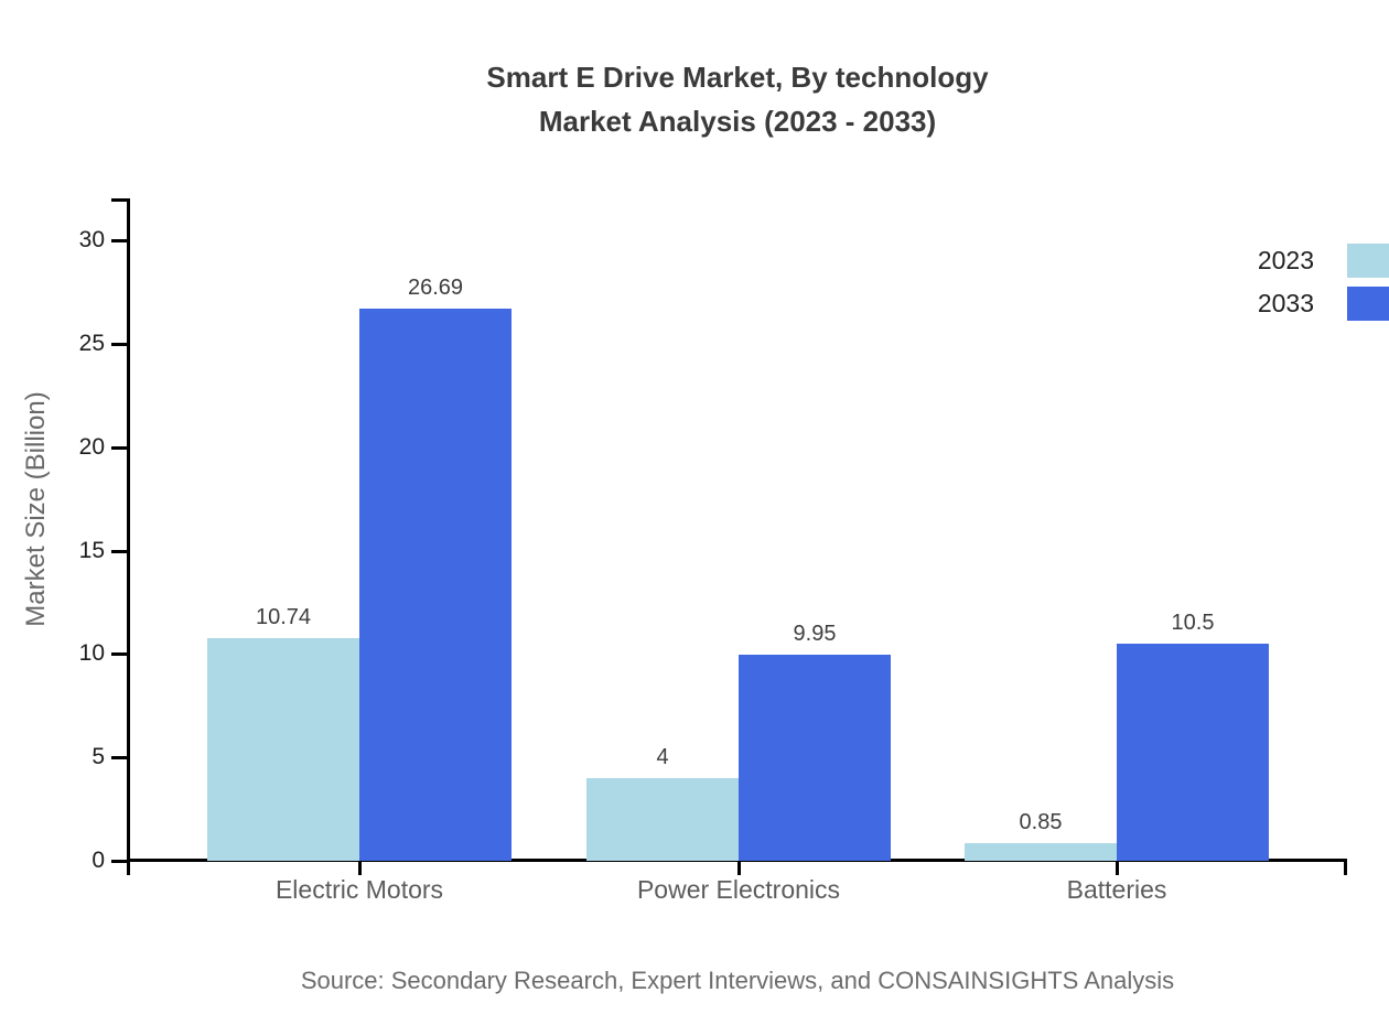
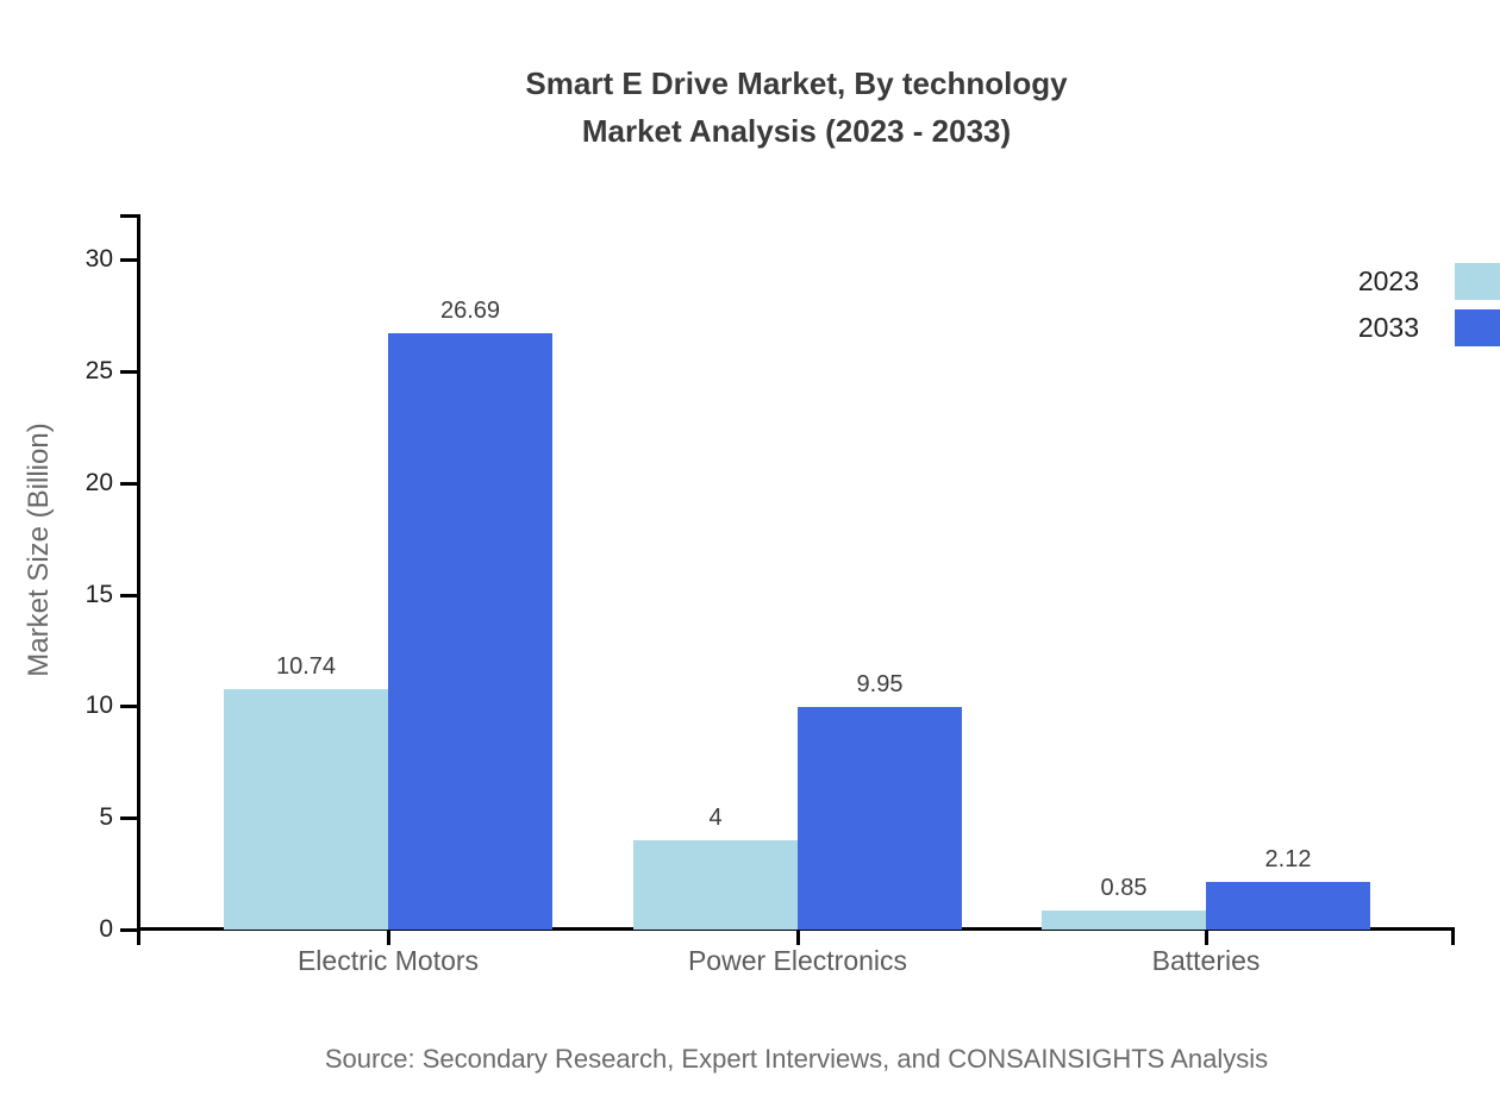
2033/Batteries: 10.5 -> 2.12
